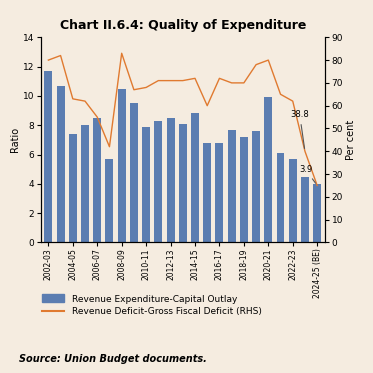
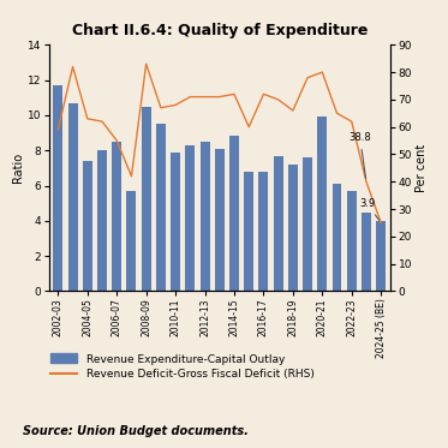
Revenue Deficit-Gross Fiscal Deficit (RHS)/2002-03: 80 -> 59
Revenue Deficit-Gross Fiscal Deficit (RHS)/2018-19: 70 -> 66
